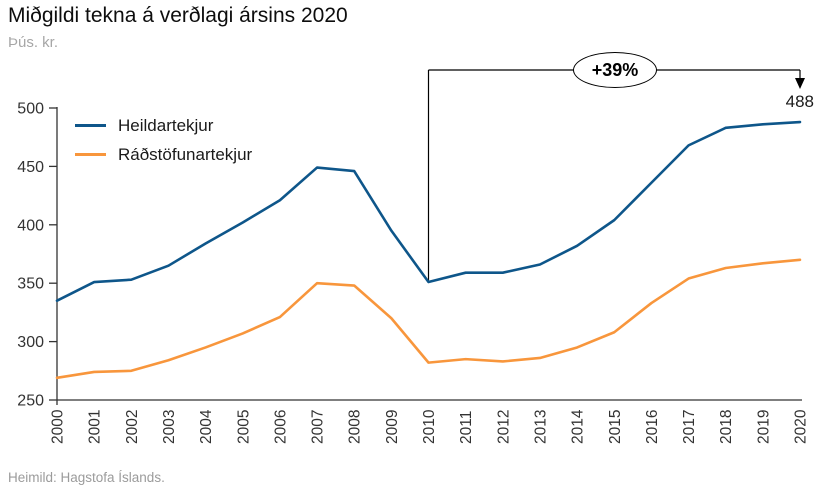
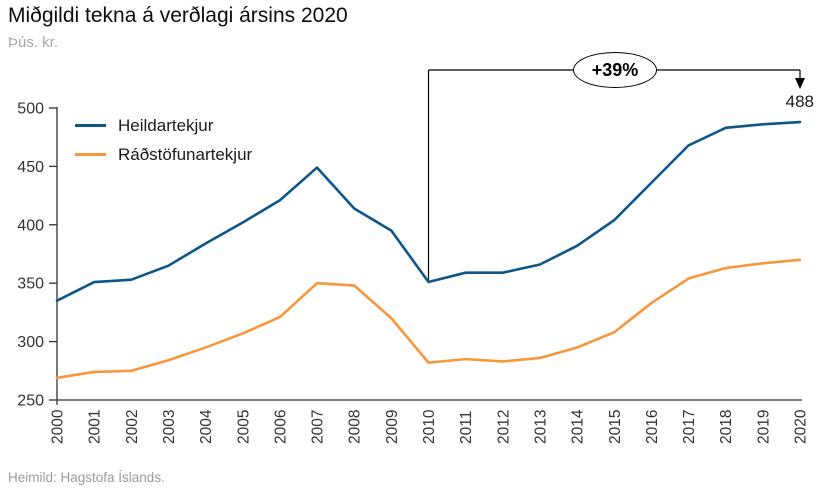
Heildartekjur/2008: 446 -> 414
